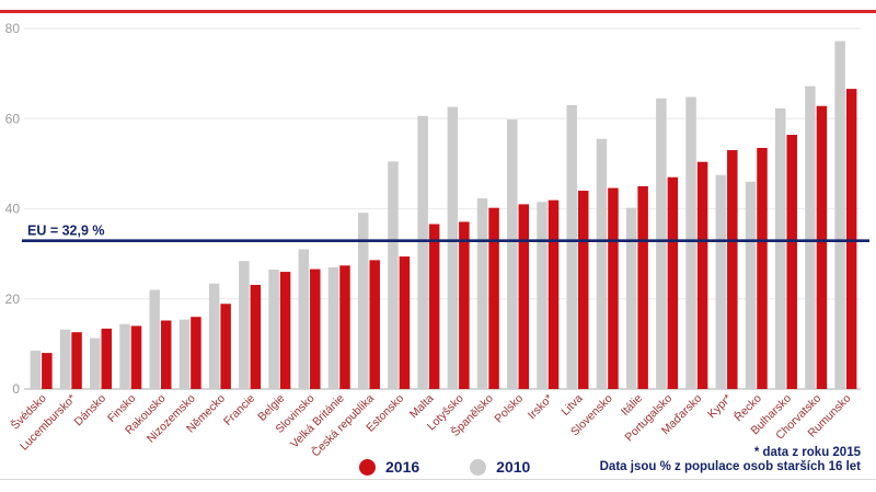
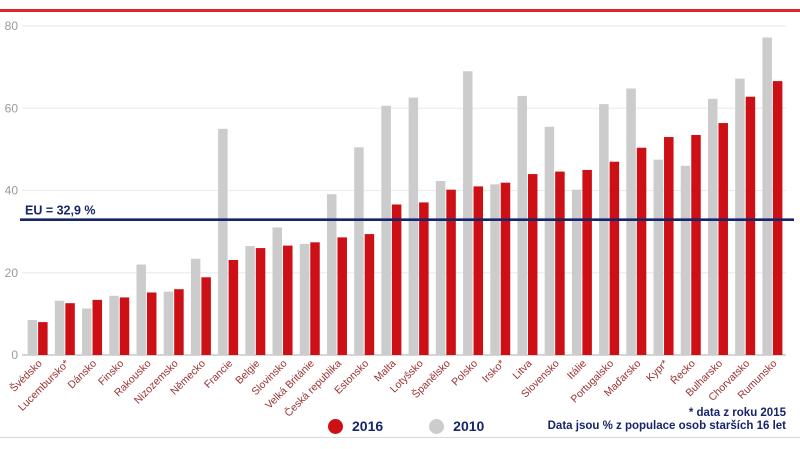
2010/Francie: 28 -> 55
2010/Polsko: 60 -> 69
2010/Portugalsko: 64 -> 61
